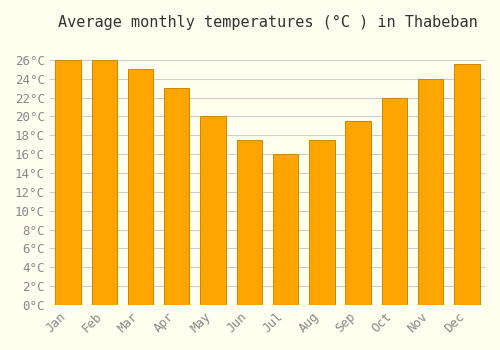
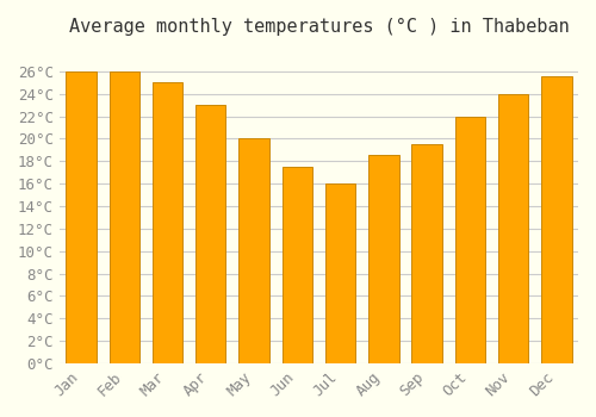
Aug: 17.5°C -> 18.6°C
